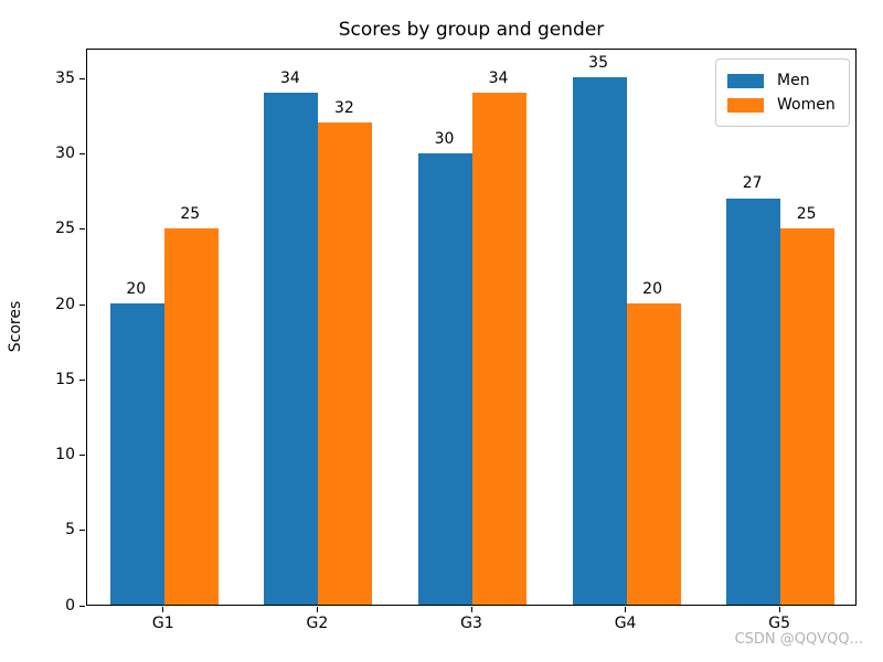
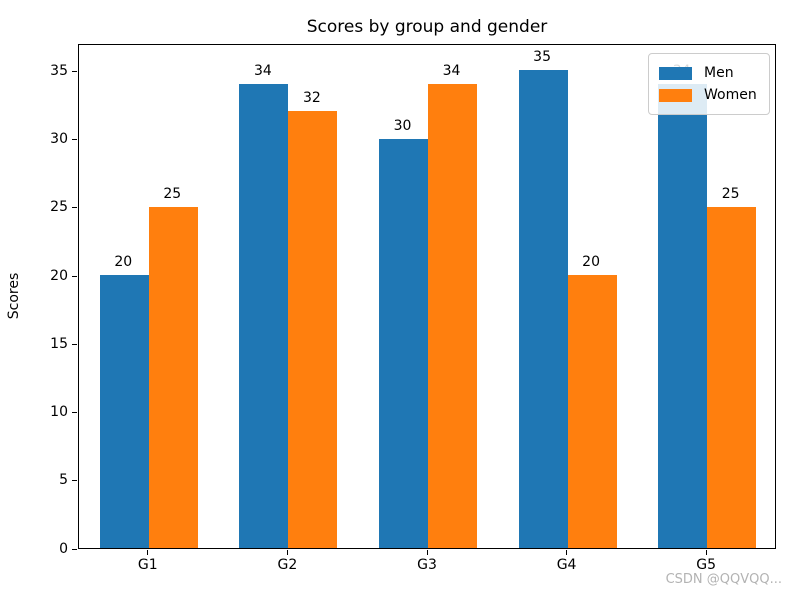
Men/G5: 27 -> 34
